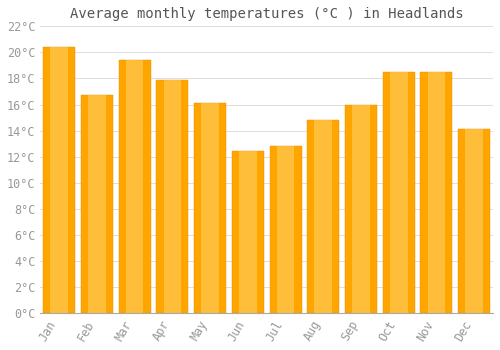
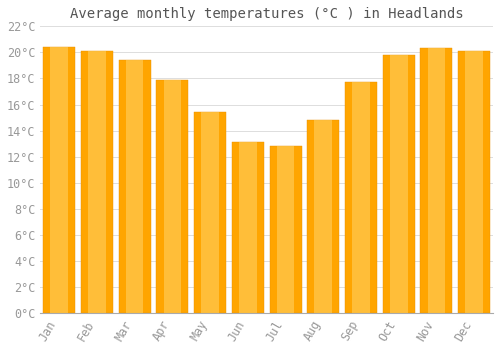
Feb: 16.7°C -> 20.1°C
May: 16.1°C -> 15.4°C
Jun: 12.4°C -> 13.1°C
Sep: 16.0°C -> 17.7°C
Oct: 18.5°C -> 19.8°C
Nov: 18.5°C -> 20.3°C
Dec: 14.1°C -> 20.1°C
